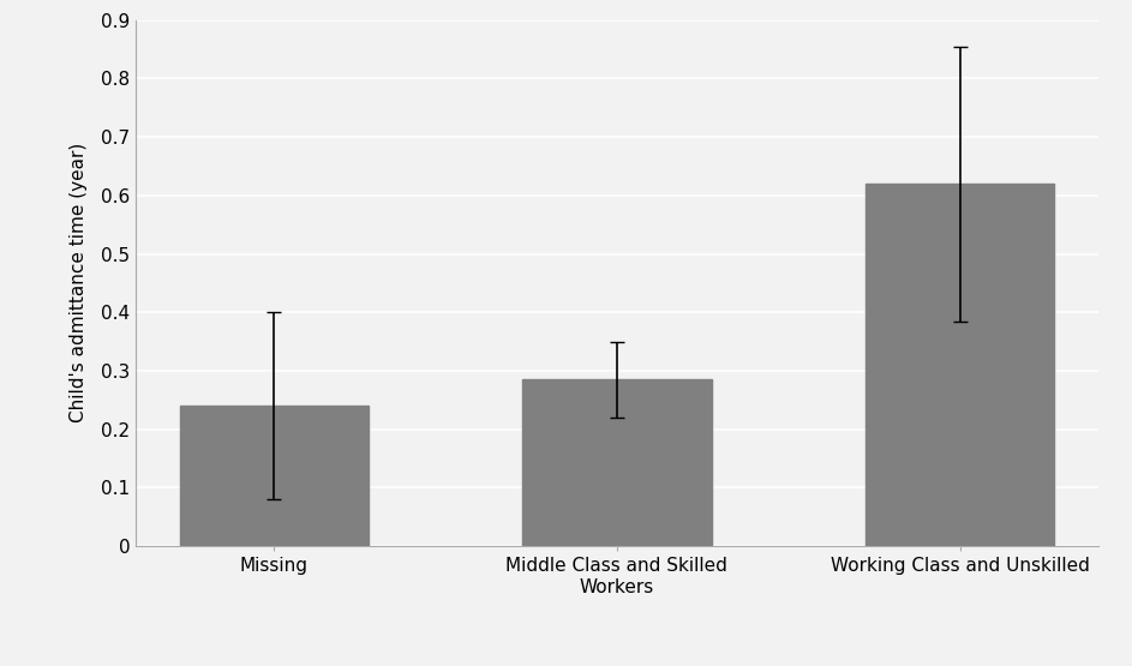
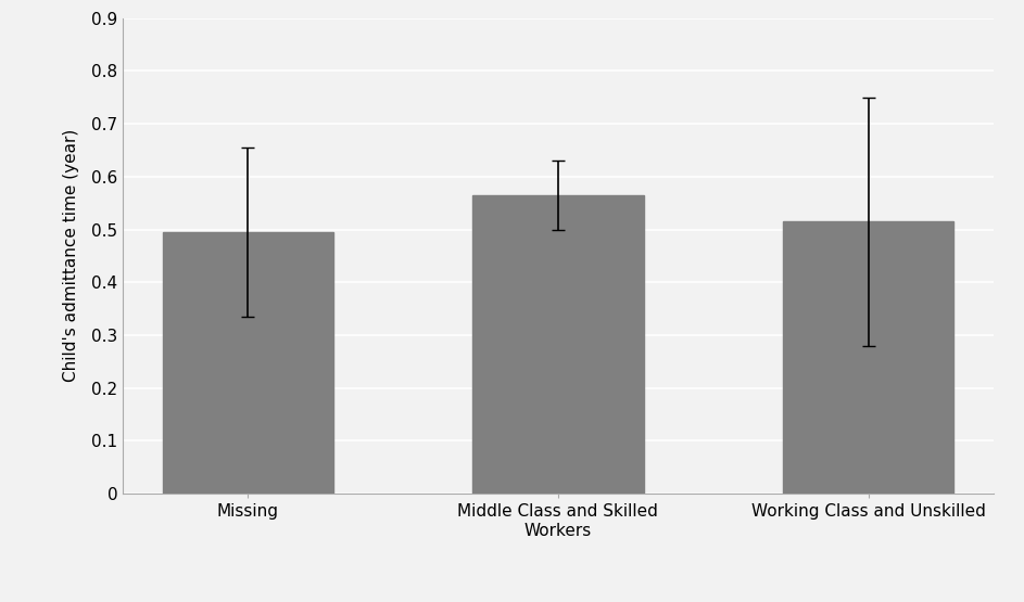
Missing: 0.240 -> 0.495
Middle Class and Skilled Workers: 0.285 -> 0.565
Working Class and Unskilled: 0.620 -> 0.515
